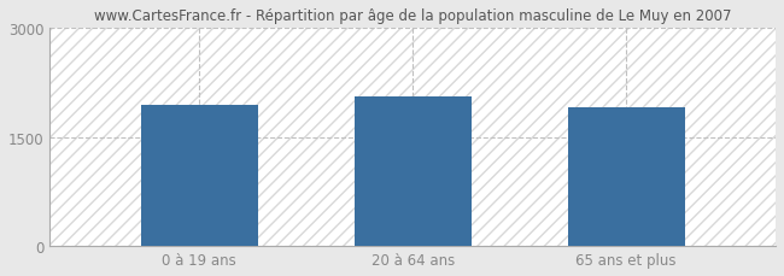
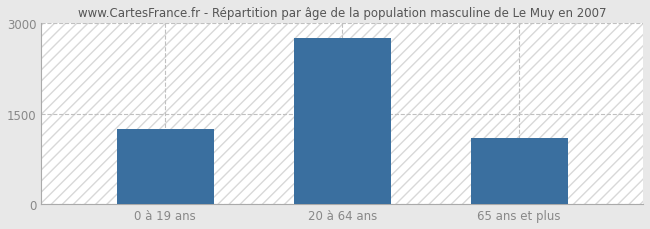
0 à 19 ans: 1940 -> 1250
20 à 64 ans: 2060 -> 2750
65 ans et plus: 1900 -> 1100
